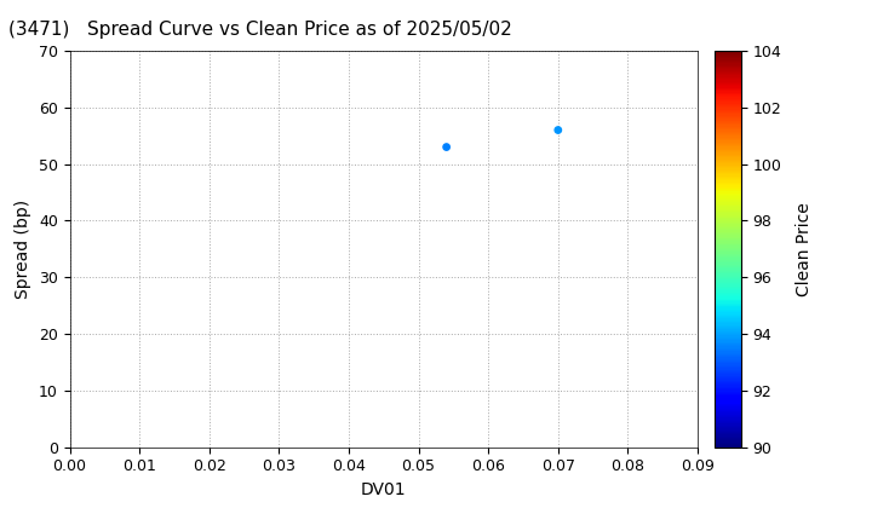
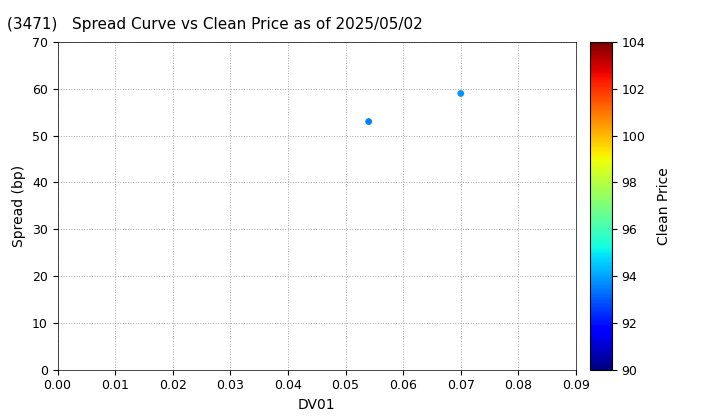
0.07: 56 -> 59
